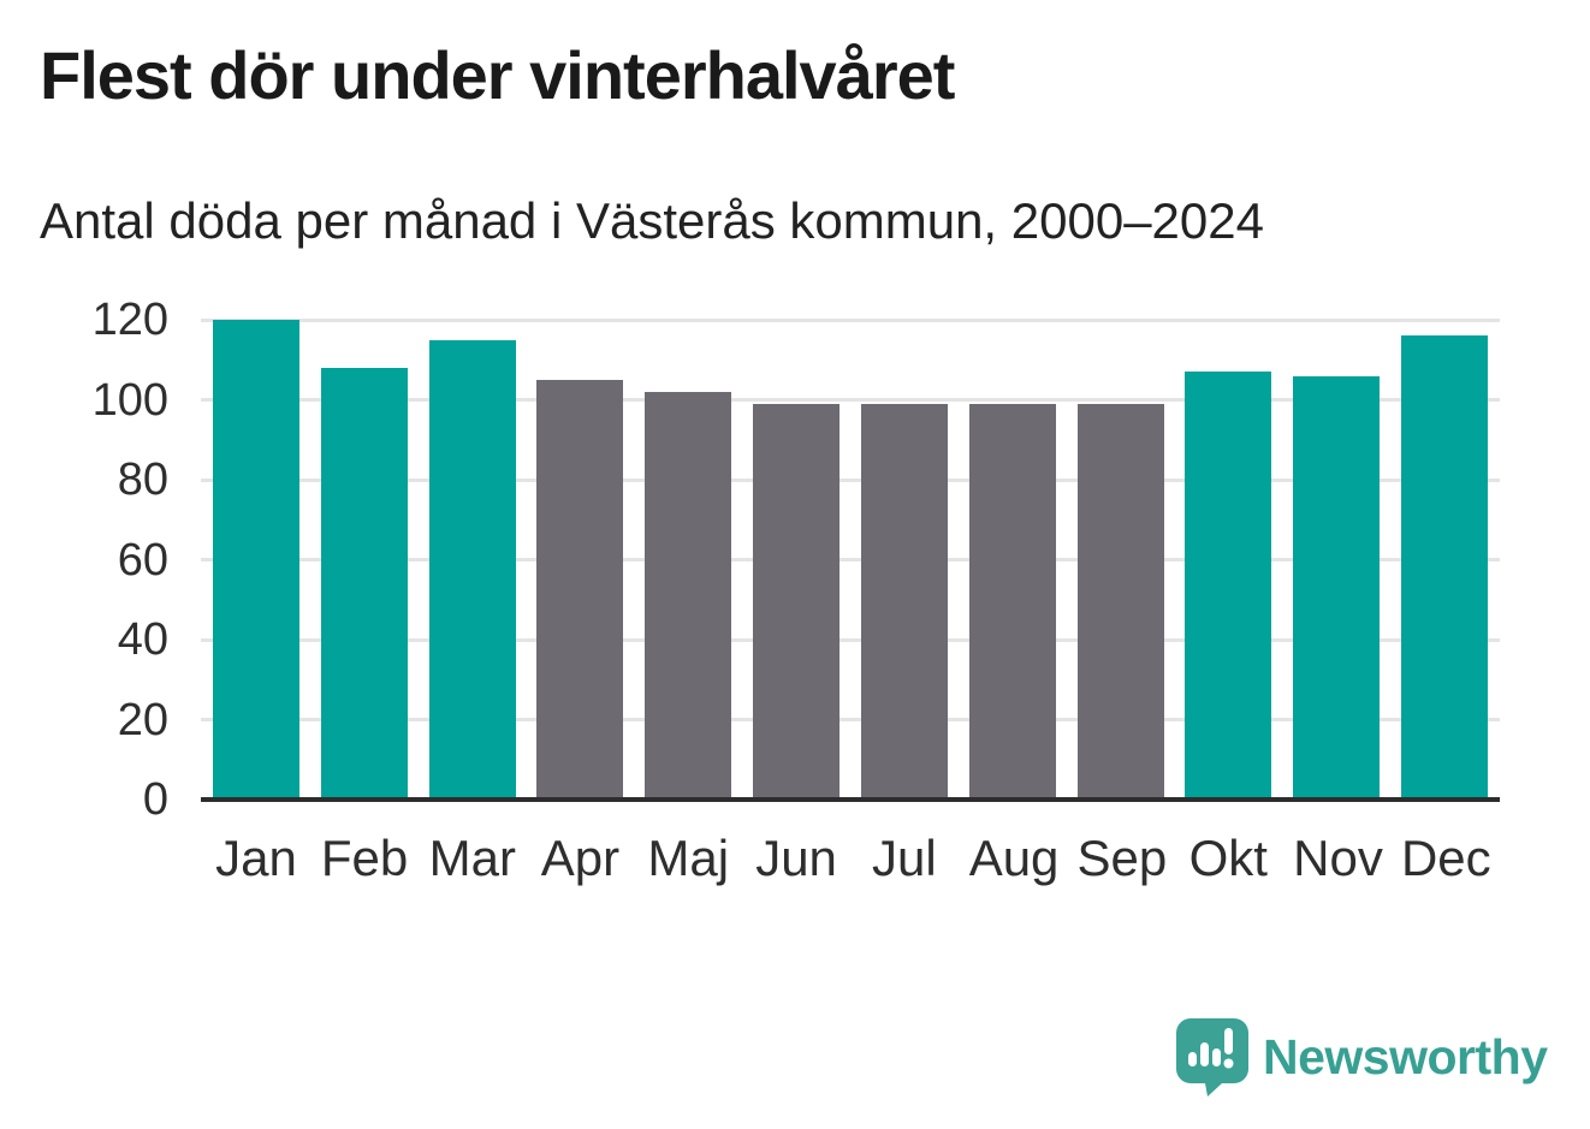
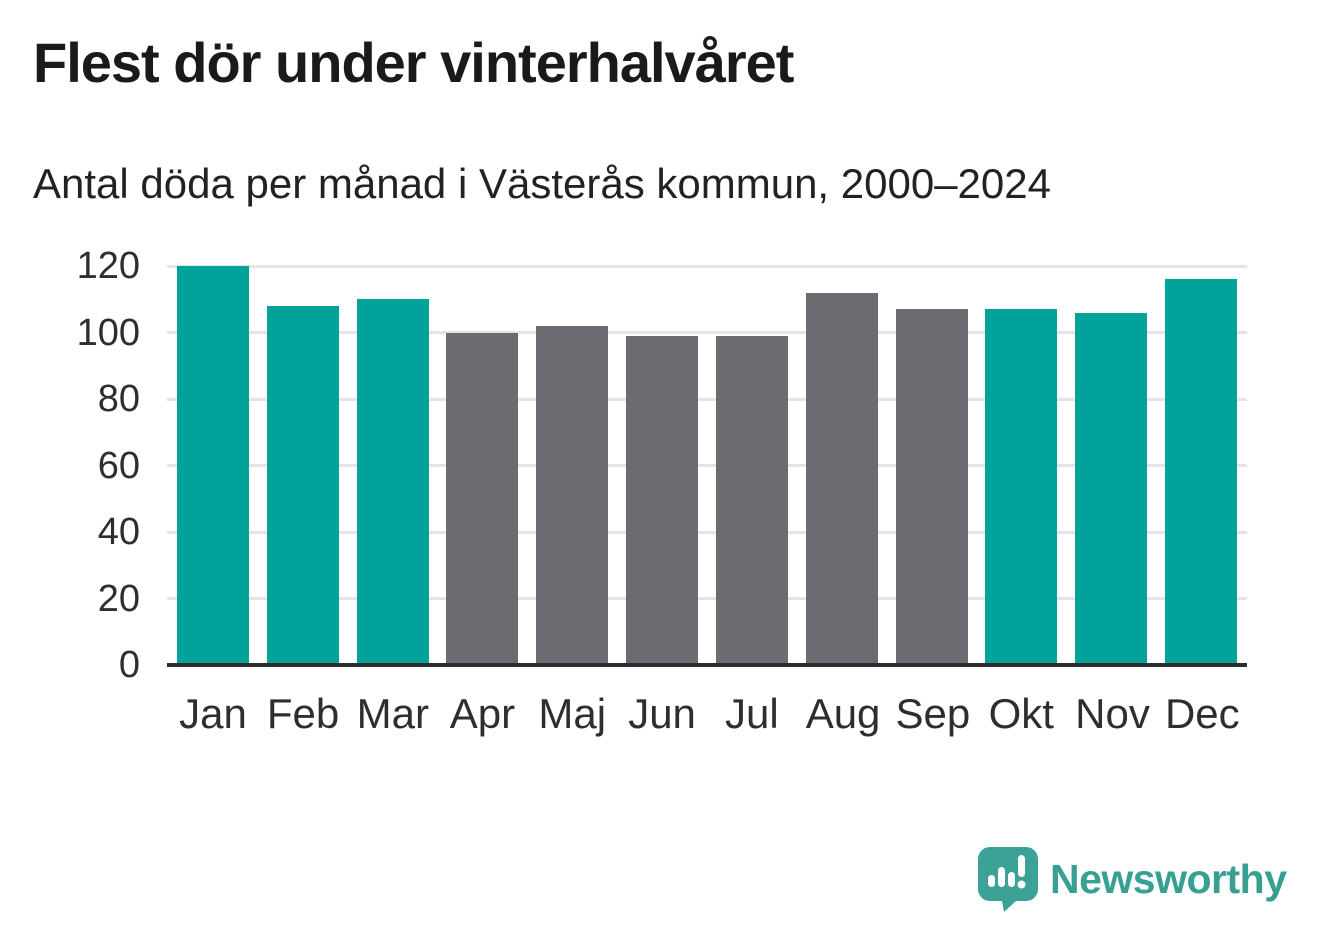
Mar: 115 -> 110
Apr: 105 -> 100
Aug: 99 -> 112
Sep: 99 -> 107
